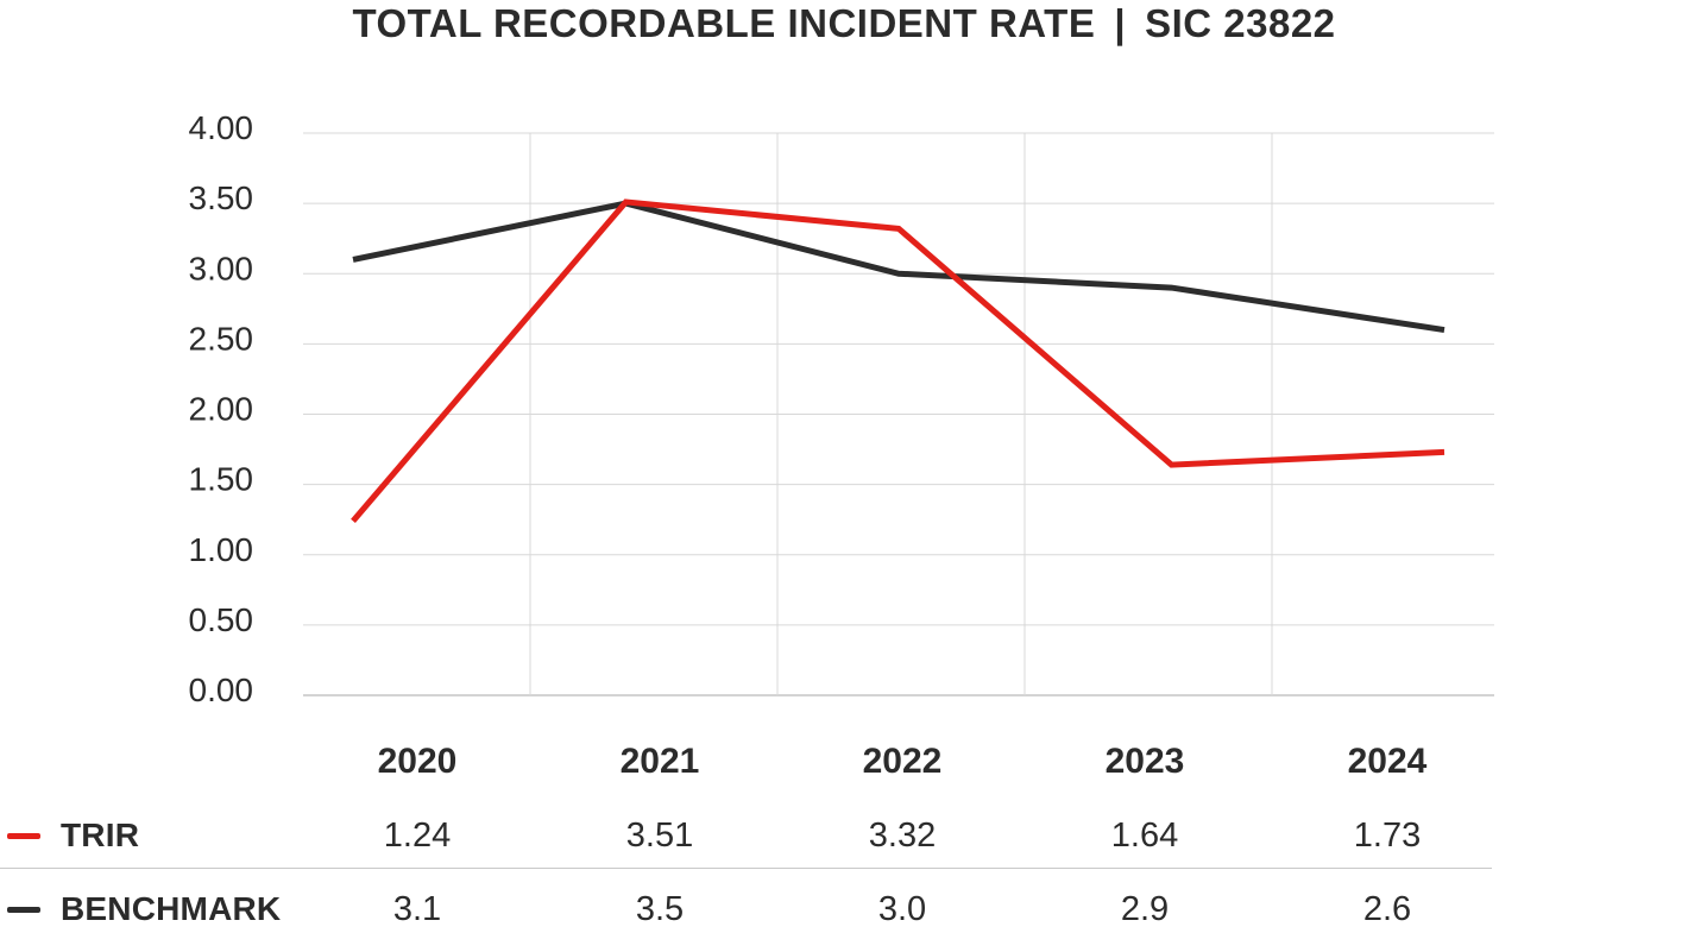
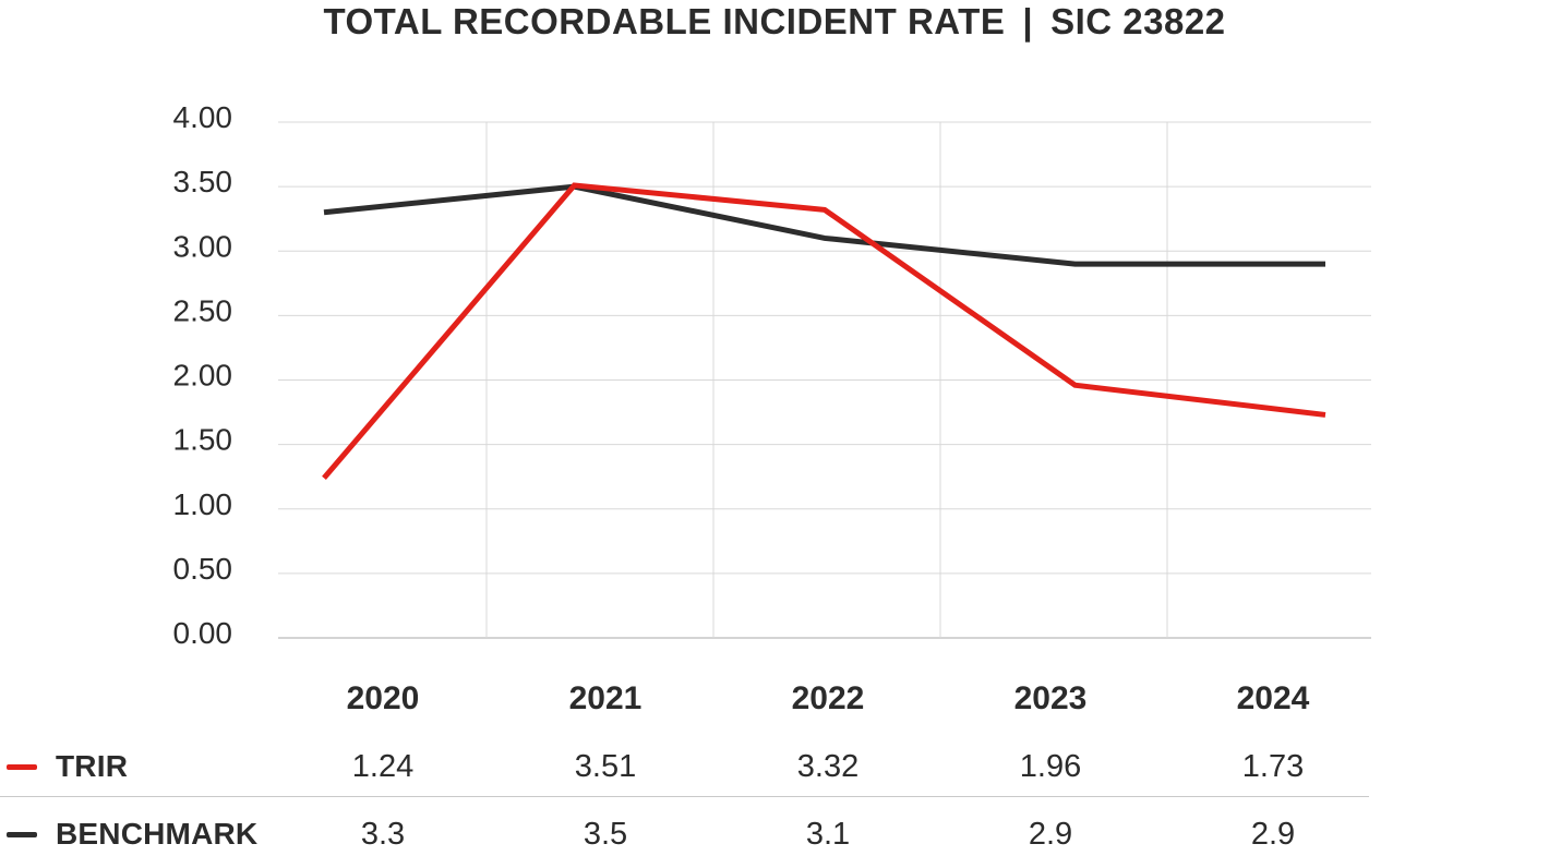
BENCHMARK/2020: 3.1 -> 3.3
BENCHMARK/2022: 3.0 -> 3.1
TRIR/2023: 1.64 -> 1.96
BENCHMARK/2024: 2.6 -> 2.9
